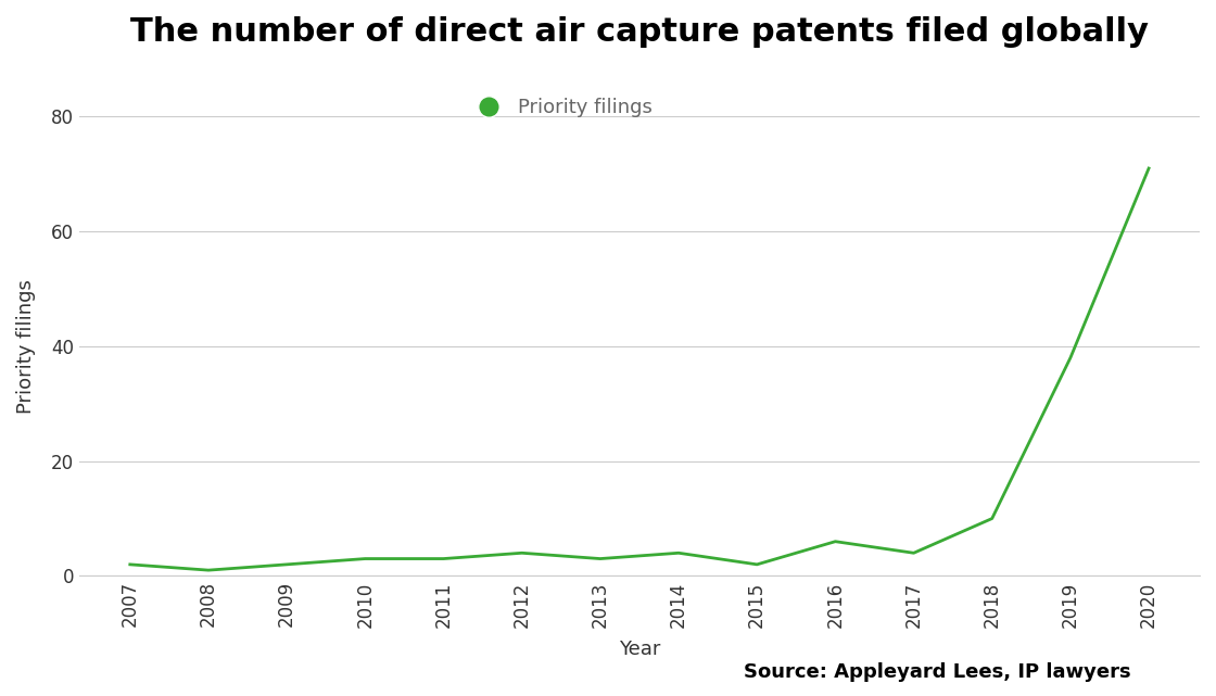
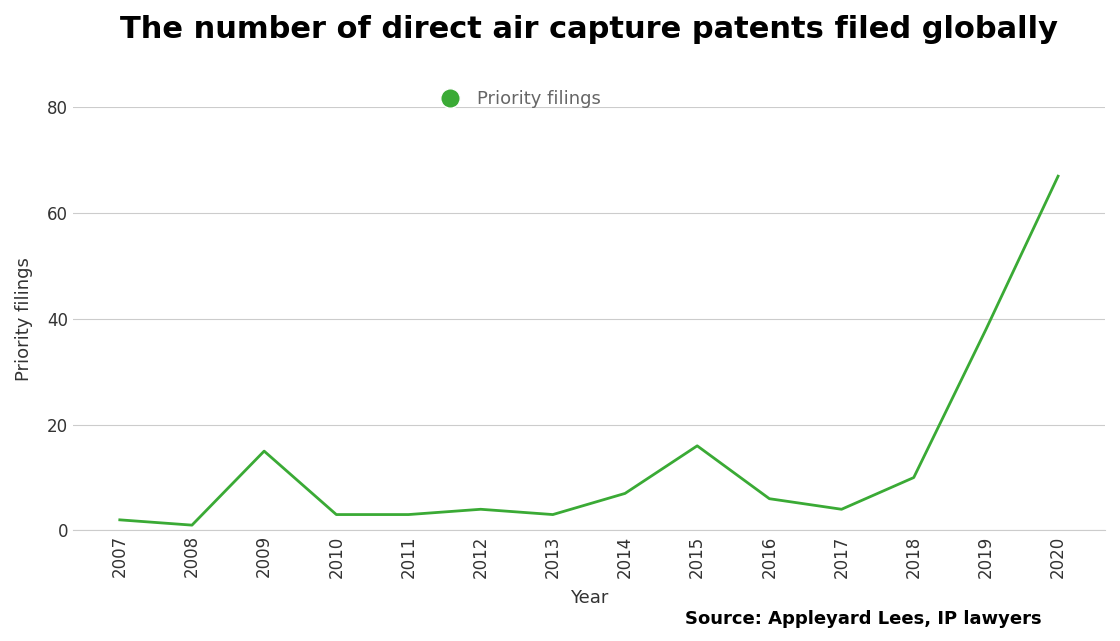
2009: 2 -> 15
2014: 4 -> 7
2015: 2 -> 16
2020: 71 -> 67
